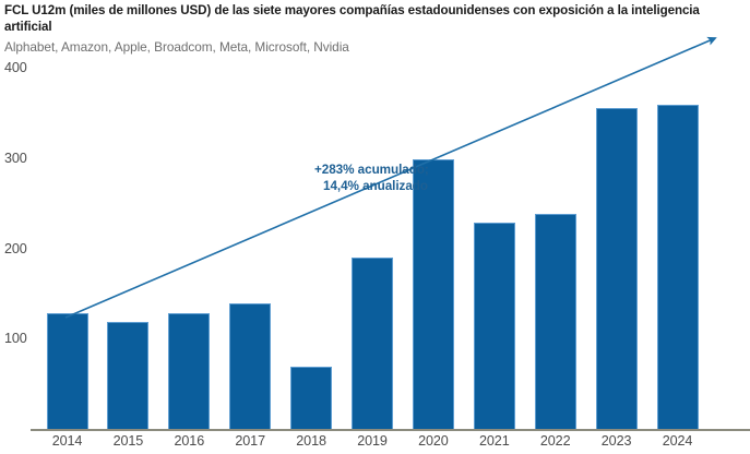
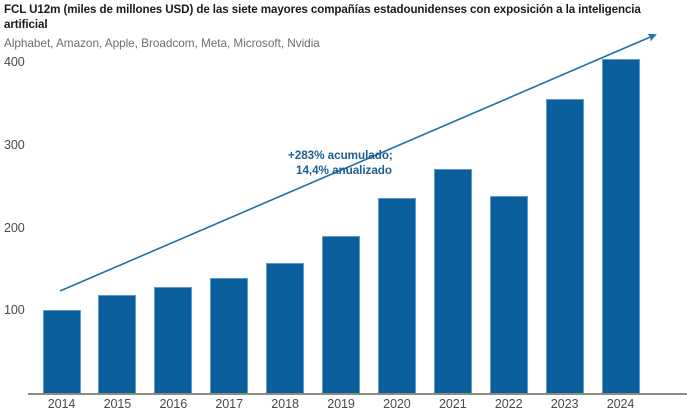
2014: 130 -> 100
2018: 70 -> 160
2020: 300 -> 240
2021: 230 -> 270
2024: 360 -> 400
